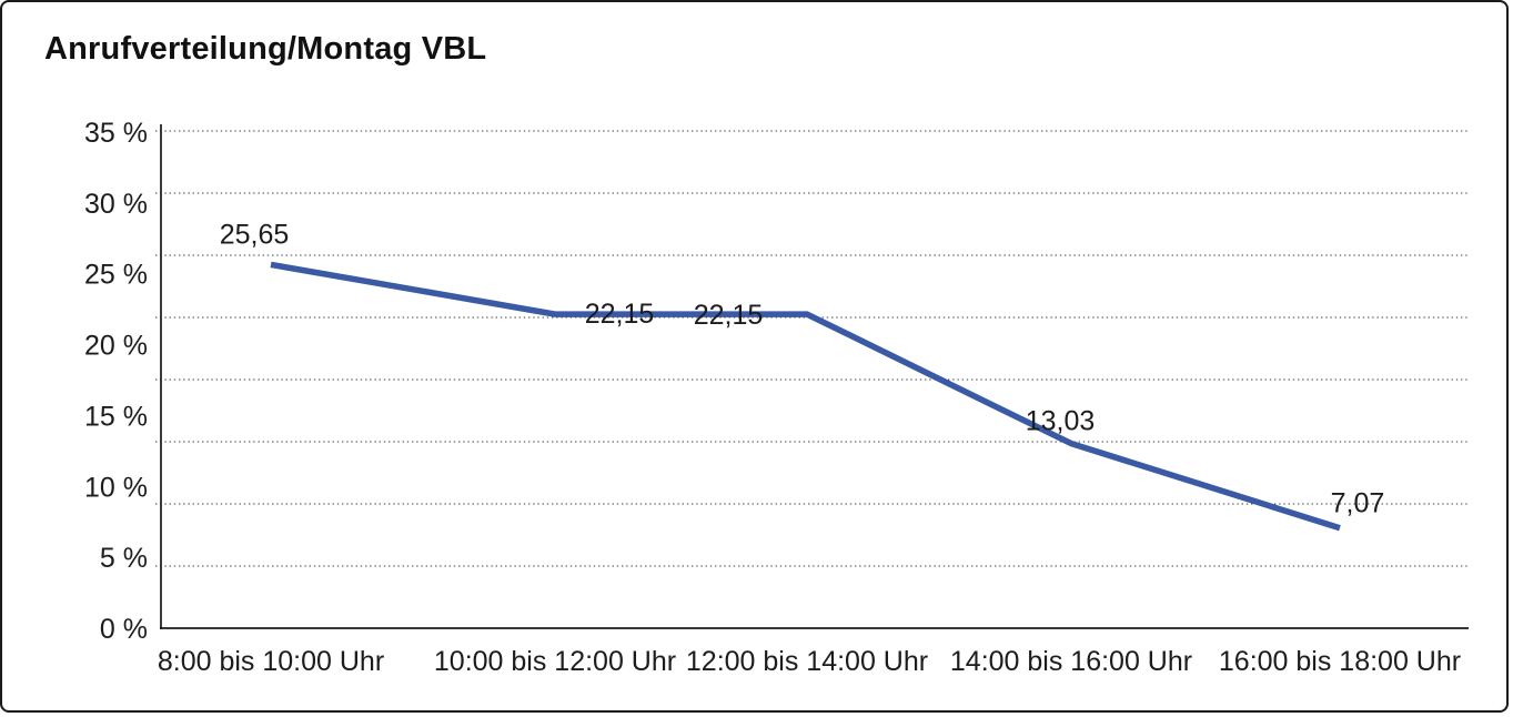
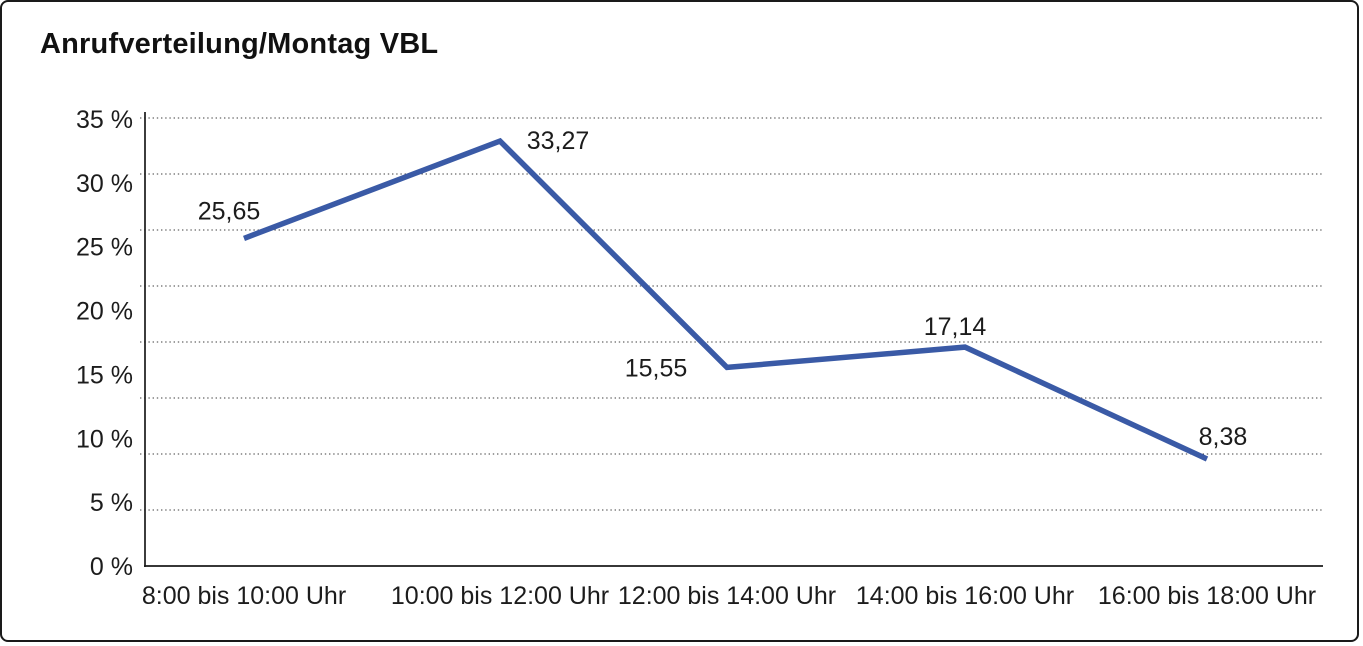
10:00 bis 12:00 Uhr: 22,15 -> 33,27
12:00 bis 14:00 Uhr: 22,15 -> 15,55
14:00 bis 16:00 Uhr: 13,03 -> 17,14
16:00 bis 18:00 Uhr: 7,07 -> 8,38
